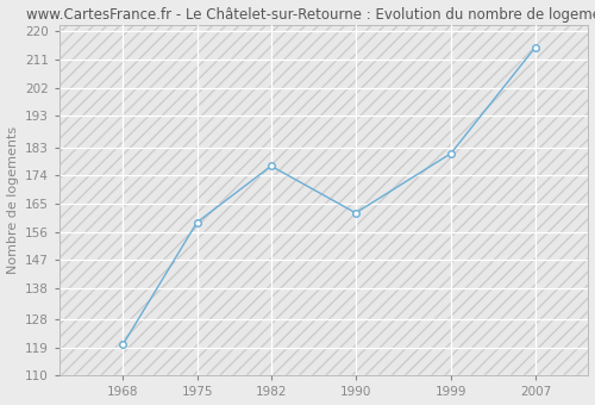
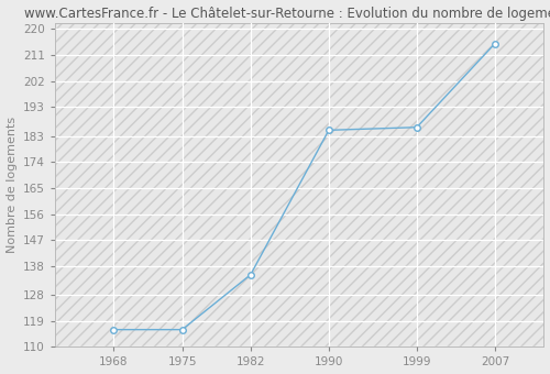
1968: 120 -> 116
1975: 159 -> 116
1982: 177 -> 135
1990: 162 -> 185
1999: 181 -> 186
